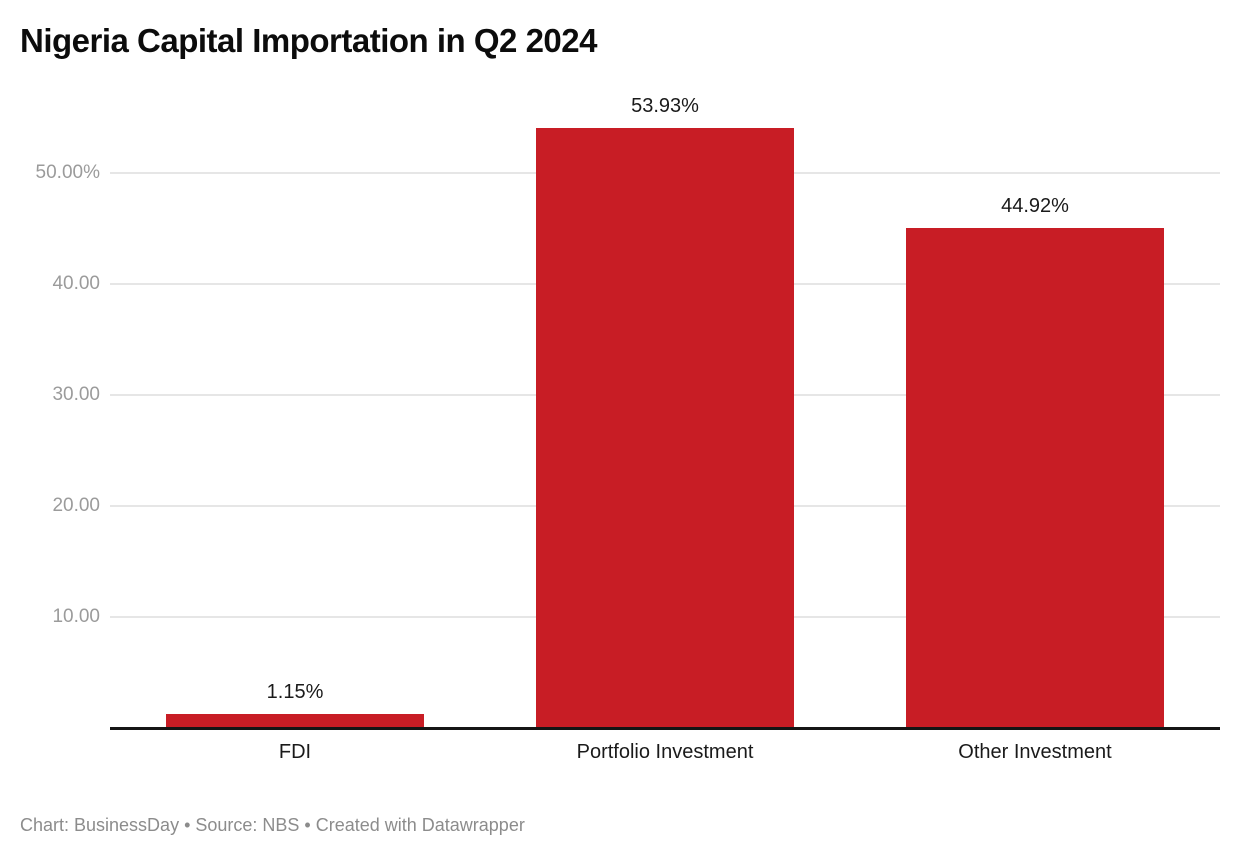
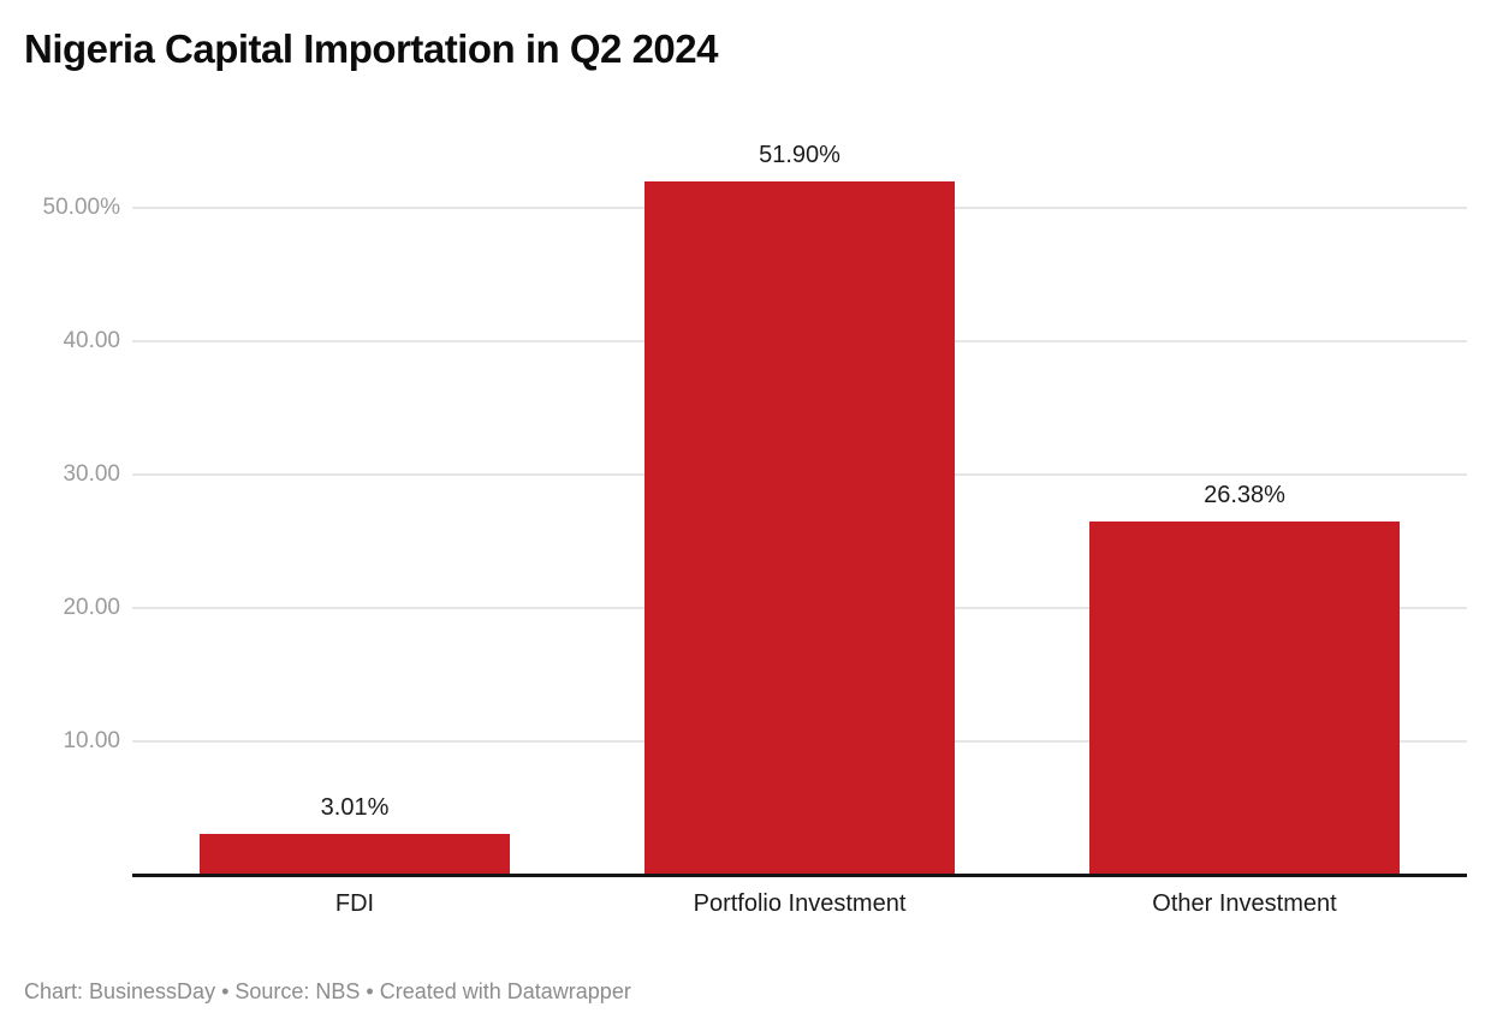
FDI: 1.15% -> 3.01%
Portfolio Investment: 53.93% -> 51.90%
Other Investment: 44.92% -> 26.38%
